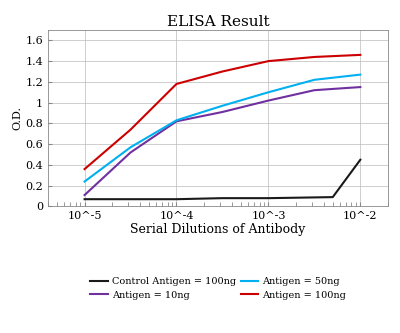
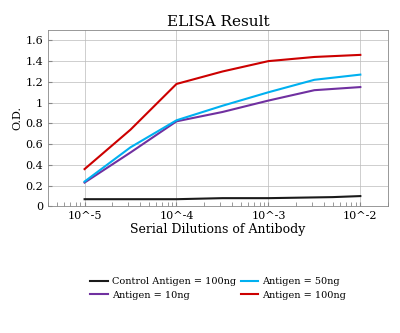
Antigen = 10ng/10^-5: 0.11 -> 0.23
Control Antigen = 100ng/10^-2: 0.45 -> 0.10
